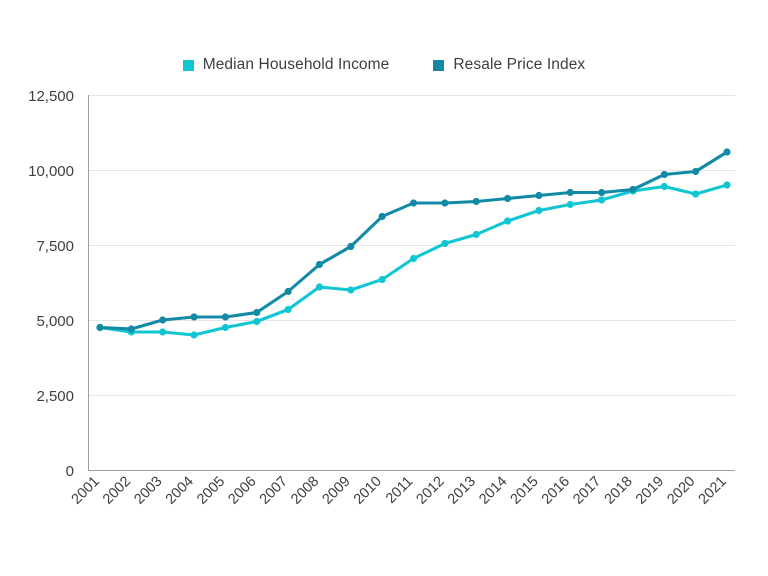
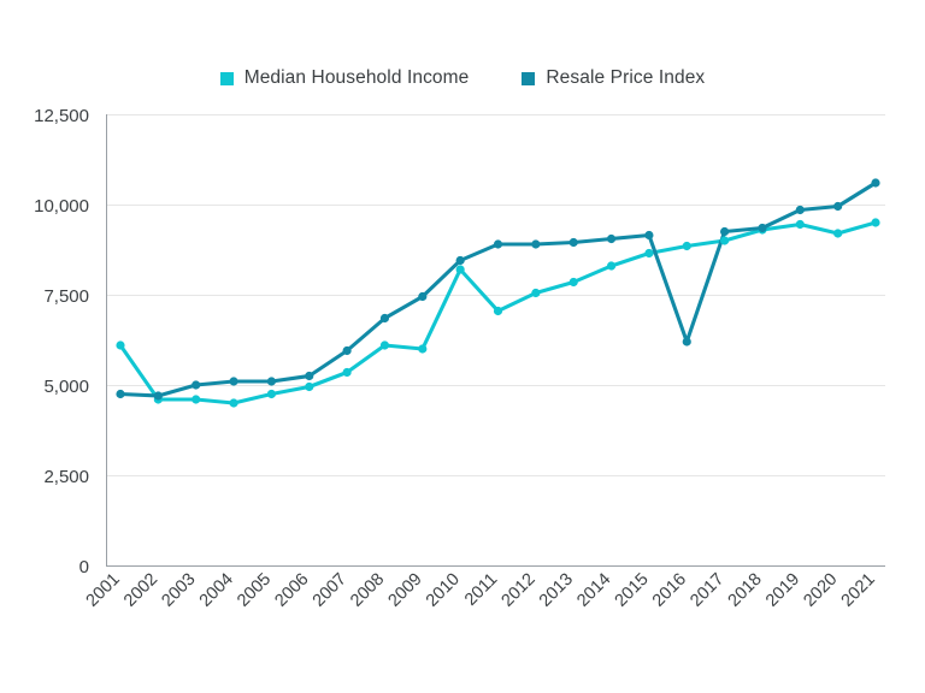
Median Household Income/2001: 4800 -> 6100
Median Household Income/2010: 6400 -> 8200
Resale Price Index/2016: 9200 -> 6200
